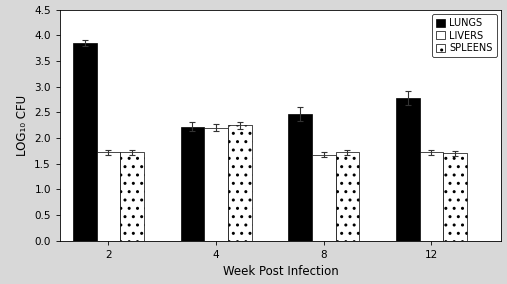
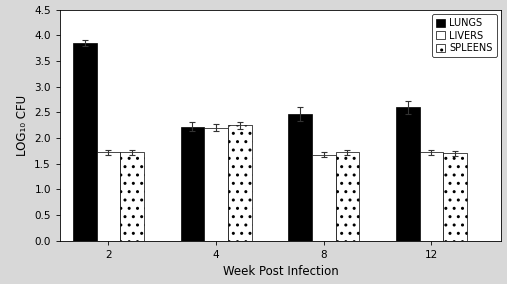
LUNGS/12: 2.78 -> 2.60
